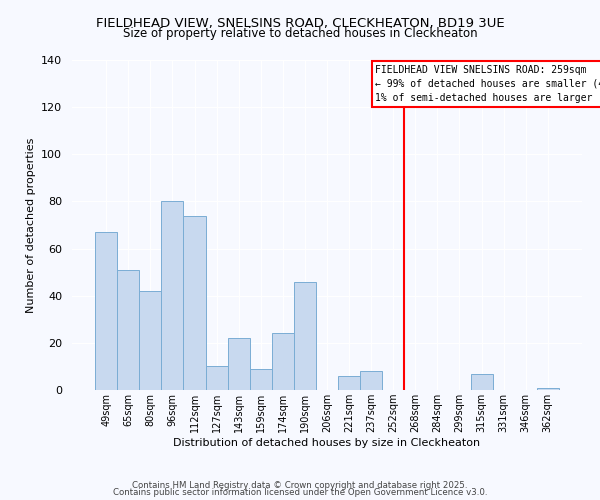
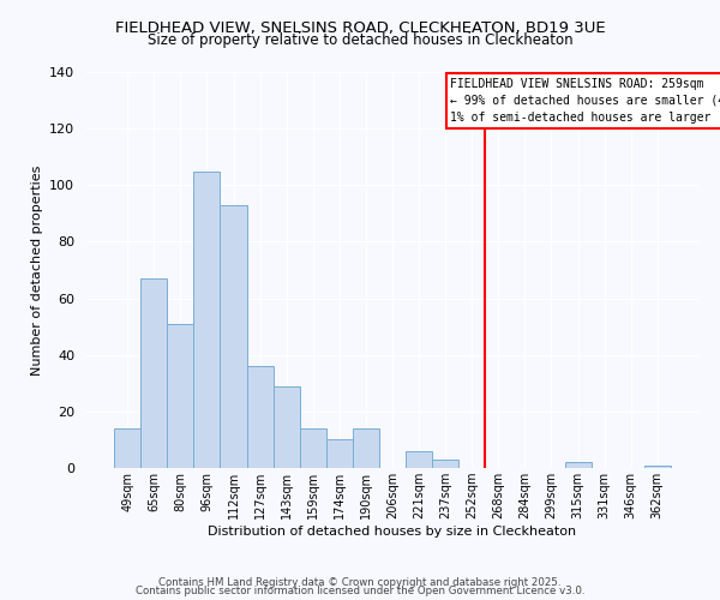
49sqm: 67 -> 14
65sqm: 51 -> 67
80sqm: 42 -> 51
96sqm: 80 -> 105
112sqm: 74 -> 93
127sqm: 10 -> 36
143sqm: 22 -> 29
159sqm: 9 -> 14
174sqm: 24 -> 10
190sqm: 46 -> 14
237sqm: 8 -> 3
315sqm: 7 -> 2
